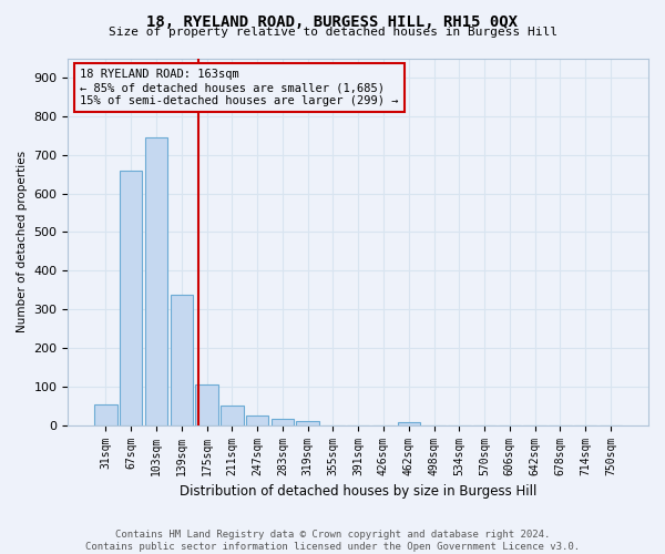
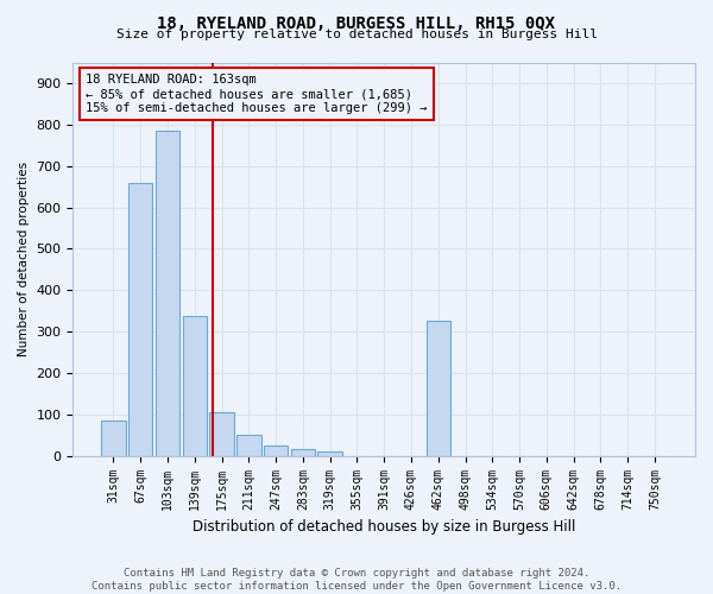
31sqm: 55 -> 85
103sqm: 745 -> 785
462sqm: 8 -> 325
